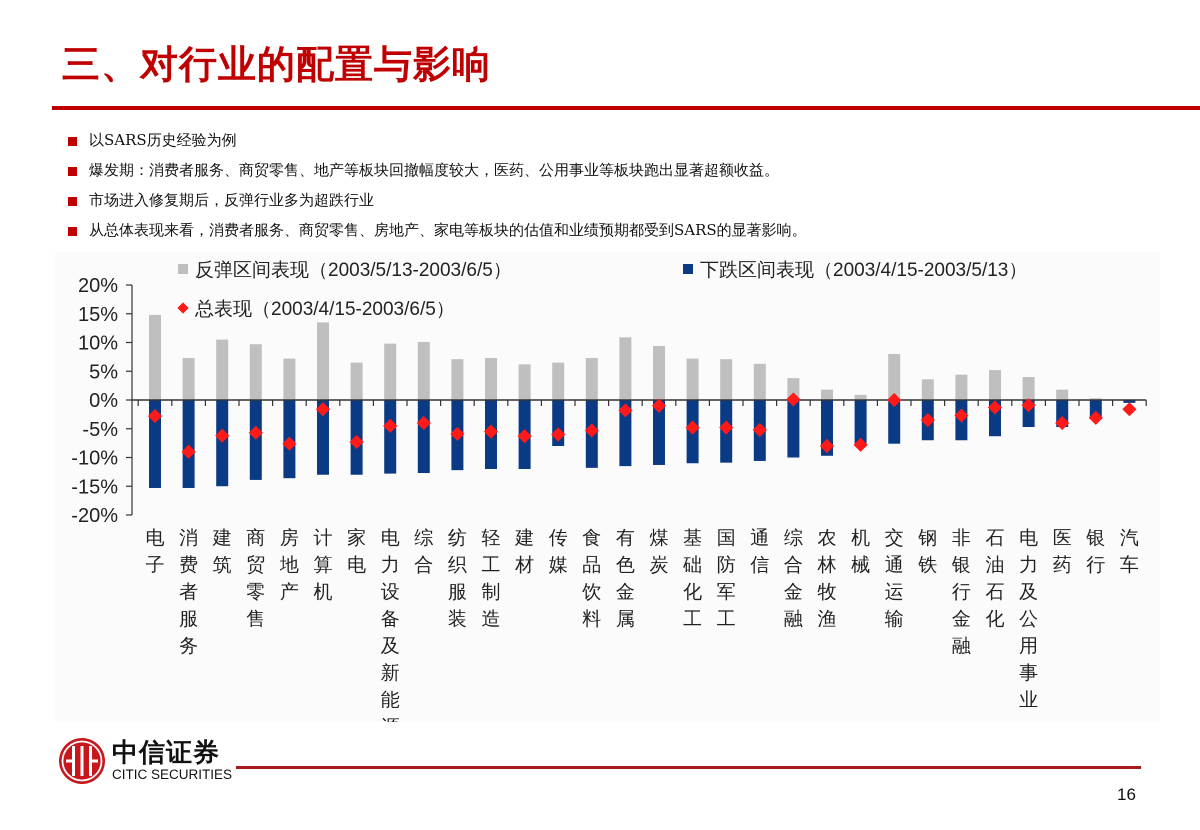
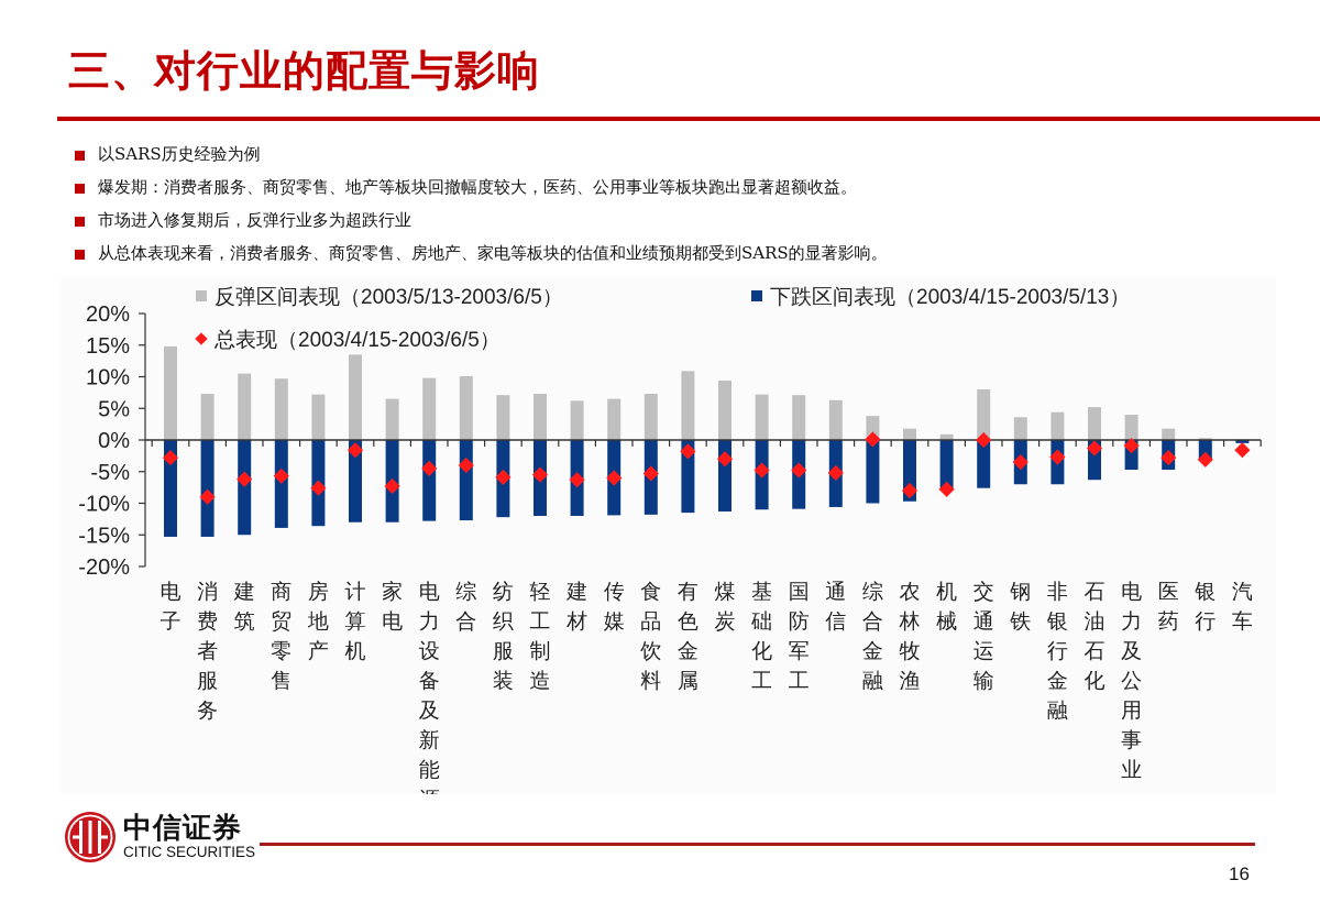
下跌区间表现（2003/4/15-2003/5/13）/传媒: -8% -> -12%
总表现（2003/4/15-2003/6/5）/煤炭: -1% -> -3%
总表现（2003/4/15-2003/6/5）/医药: -4% -> -3%
